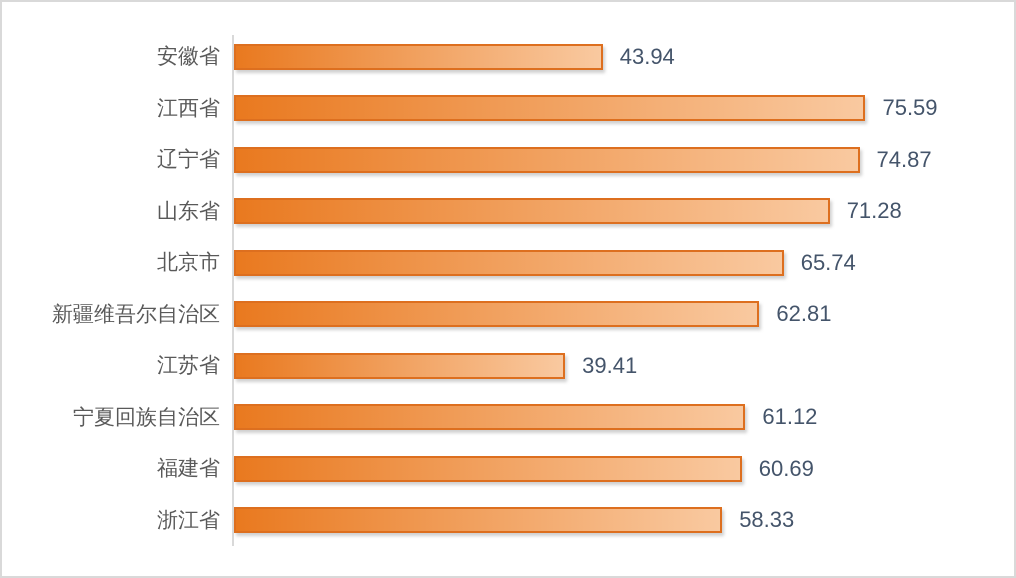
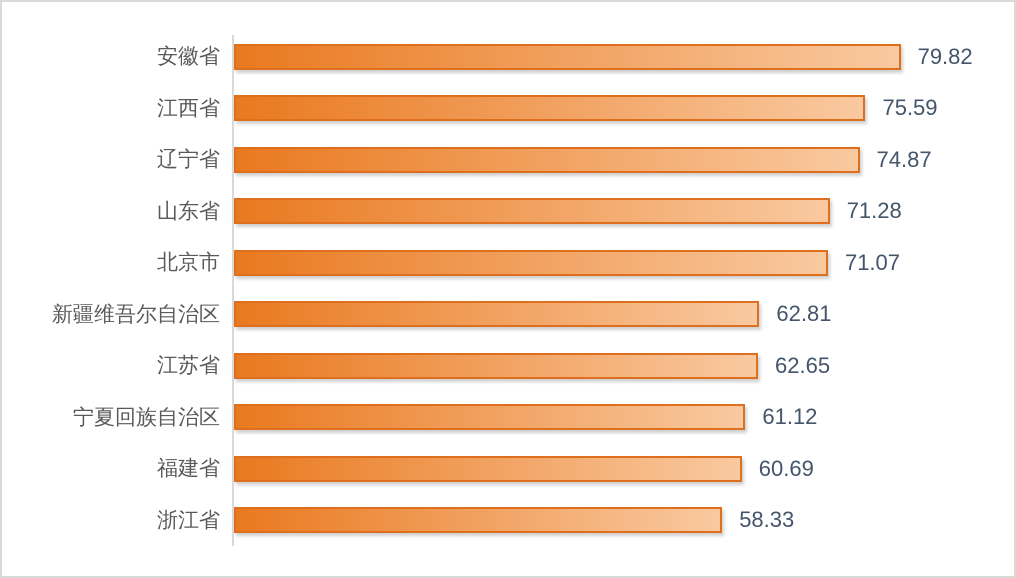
安徽省: 43.94 -> 79.82
北京市: 65.74 -> 71.07
江苏省: 39.41 -> 62.65
